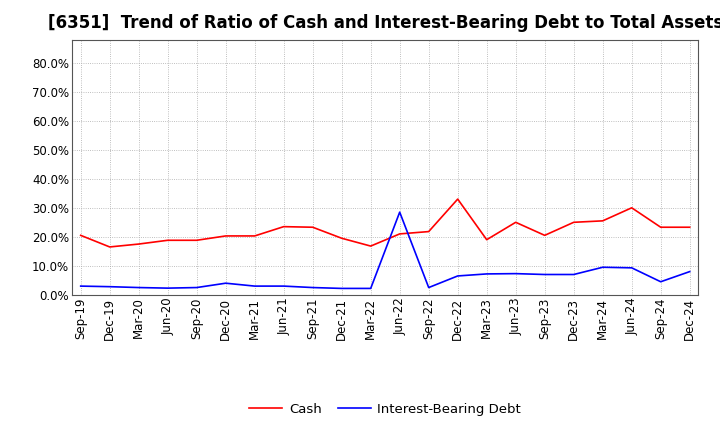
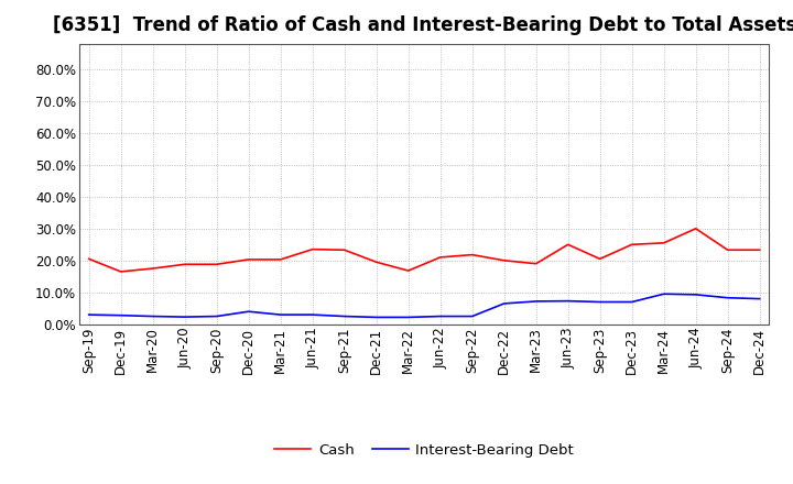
Interest-Bearing Debt/Jun-22: 28.5% -> 2.5%
Cash/Dec-22: 33.0% -> 20.0%
Interest-Bearing Debt/Sep-24: 4.5% -> 8.3%
